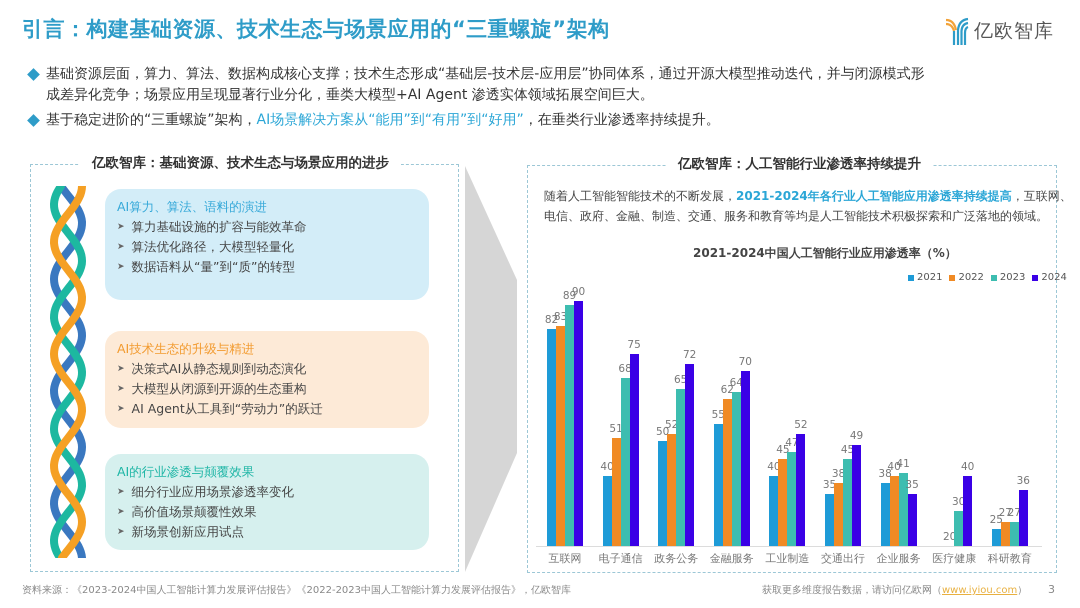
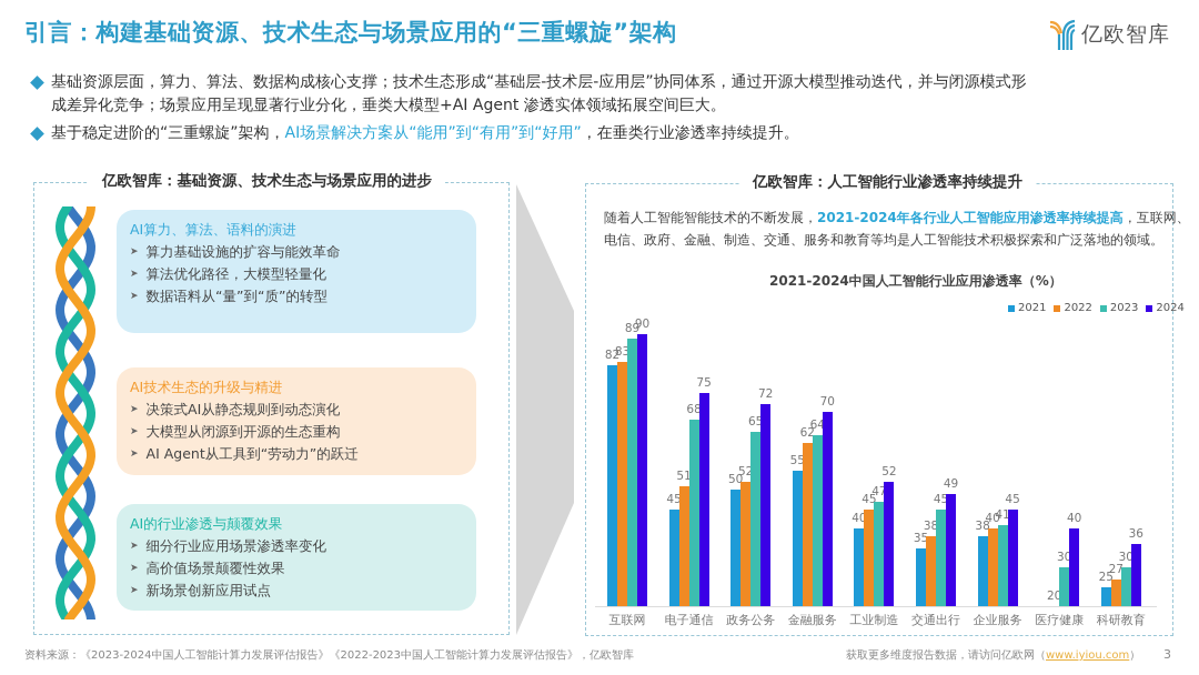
2021/电子通信: 40 -> 45
2024/企业服务: 35 -> 45
2023/科研教育: 27 -> 30
